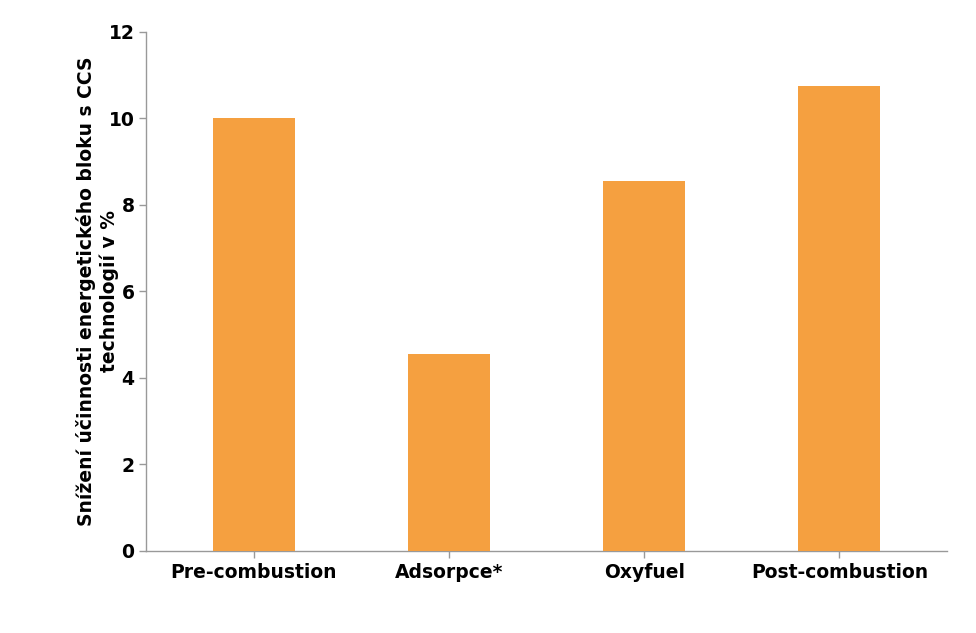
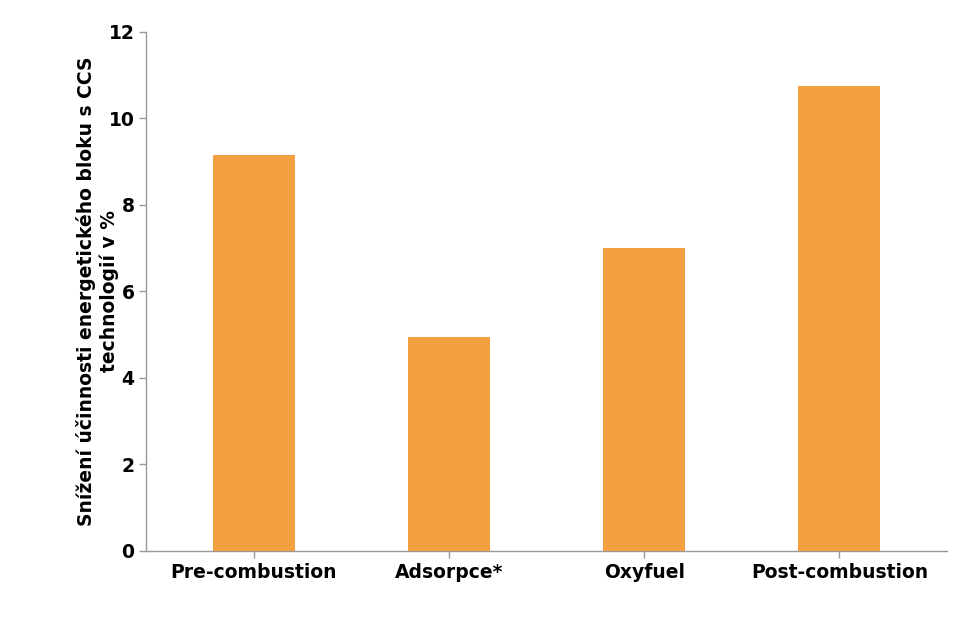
Pre-combustion: 10.00 -> 9.15
Adsorpce*: 4.55 -> 4.95
Oxyfuel: 8.55 -> 7.00
